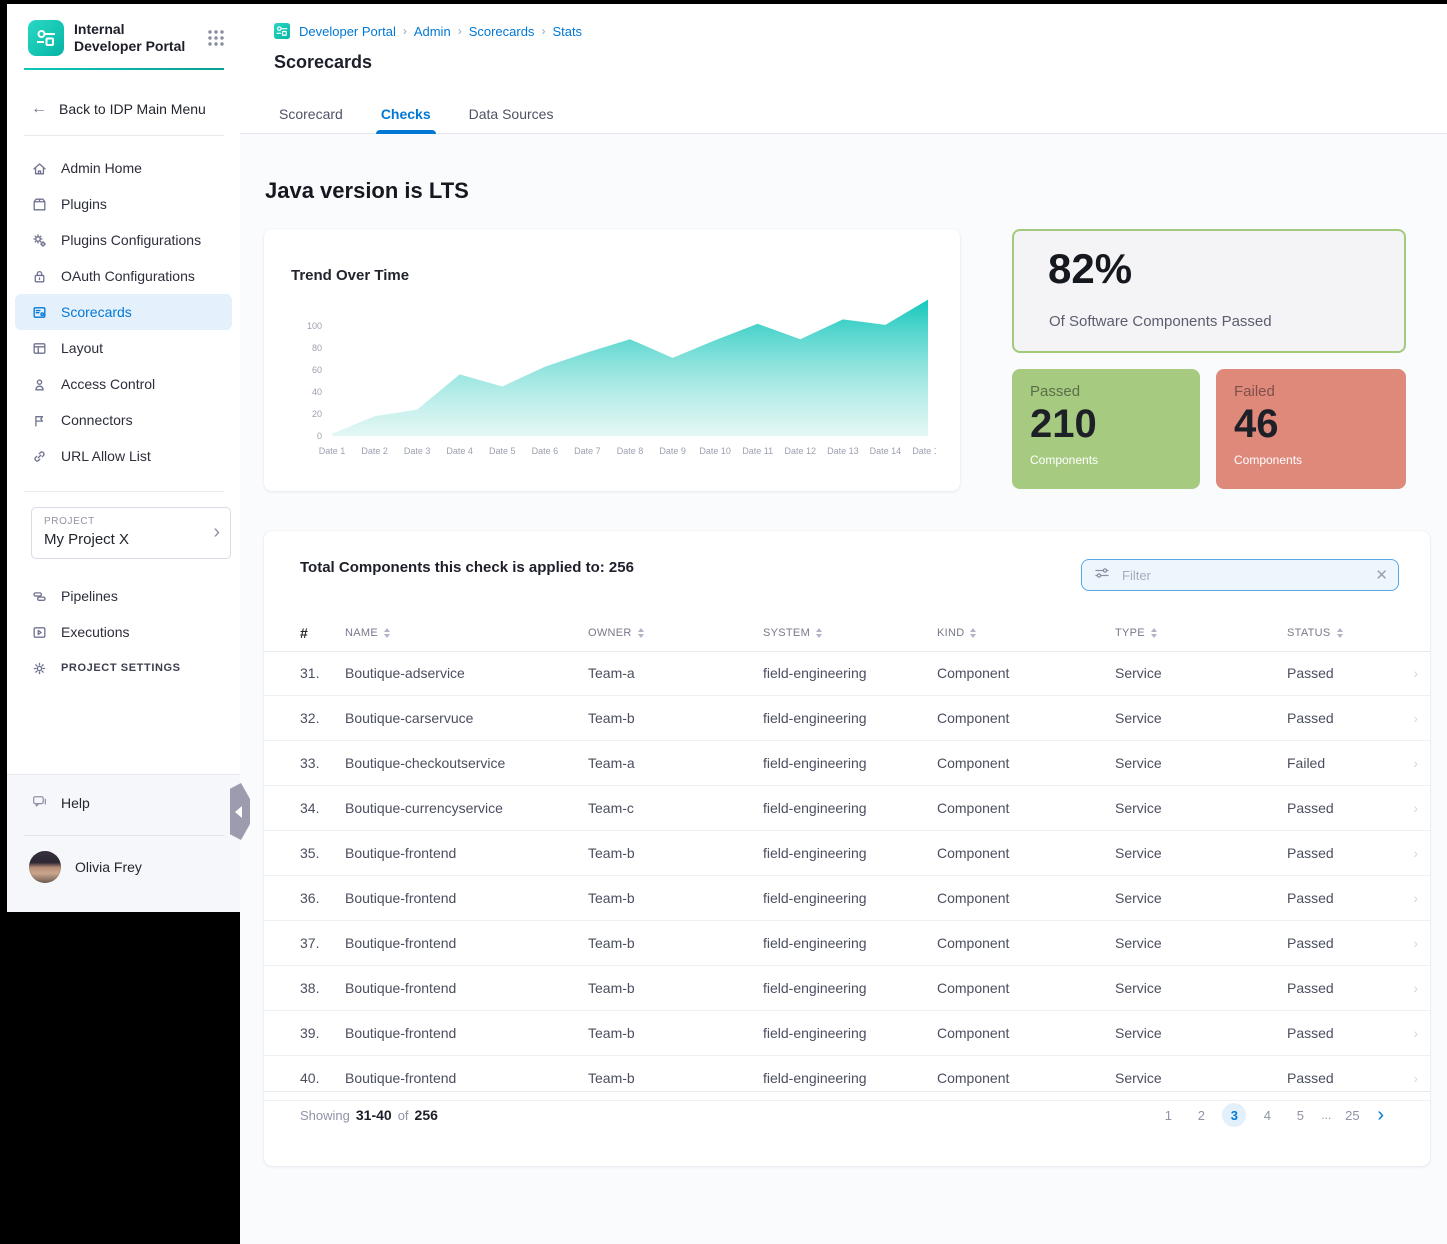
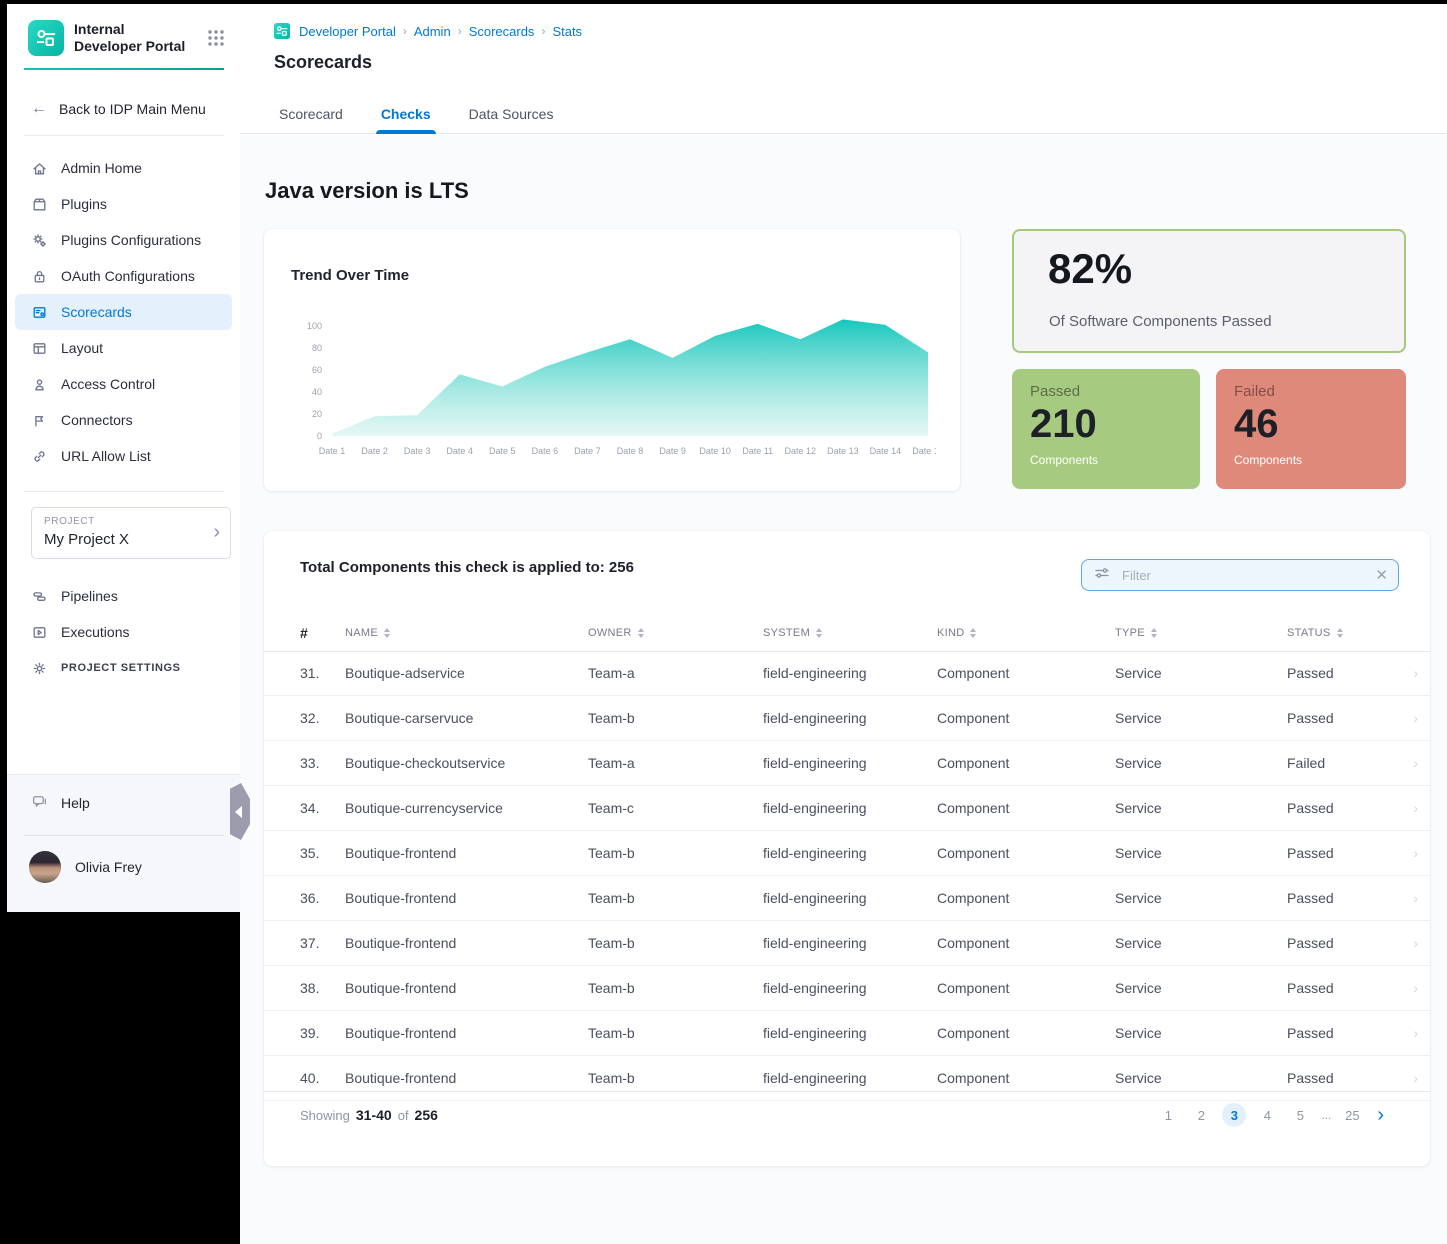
Date 3: 24 -> 19
Date 10: 87 -> 91
Date 15: 124 -> 76
